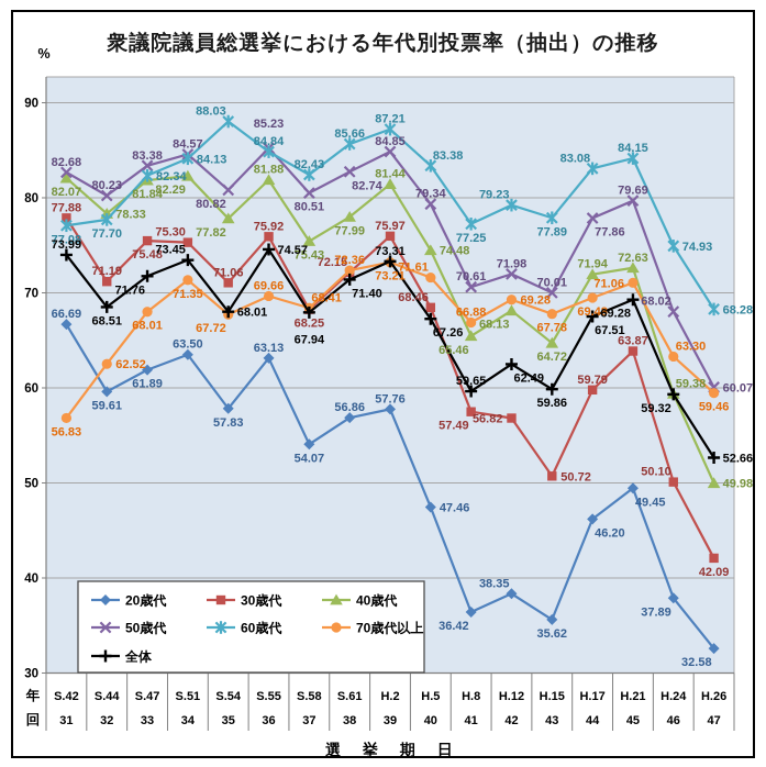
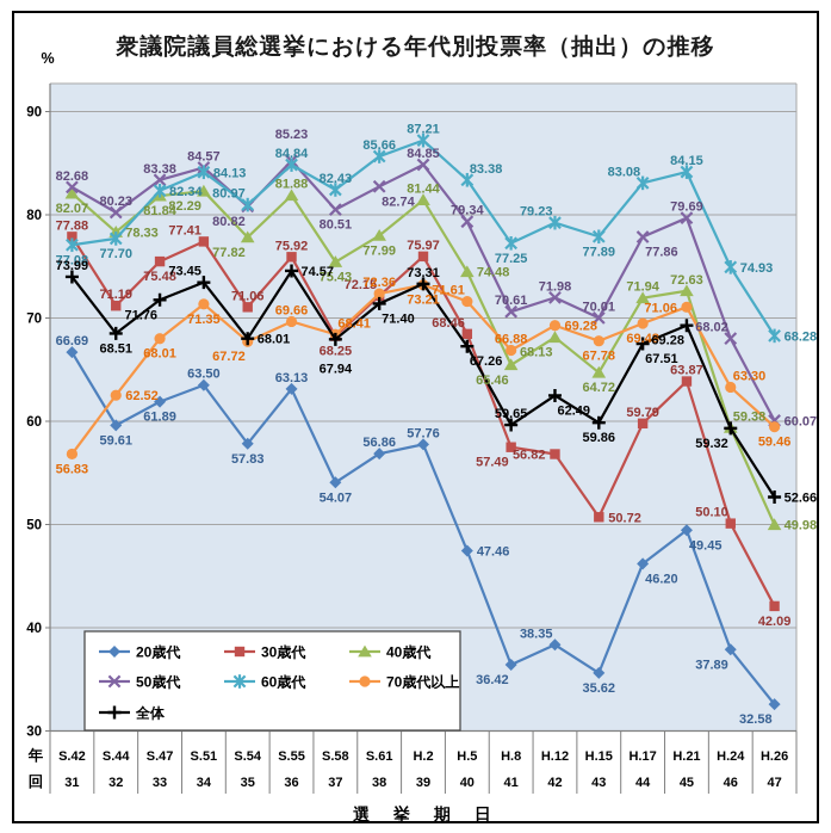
30歳代/S.51: 75.30 -> 77.41
60歳代/S.54: 88.03 -> 80.97
